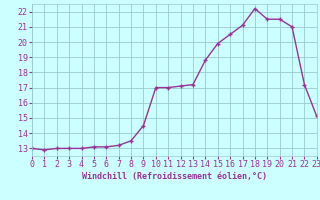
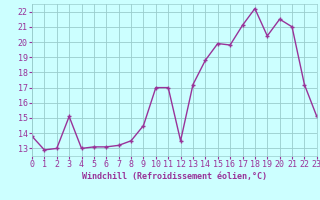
0: 13.0 -> 13.8
3: 13.0 -> 15.1
12: 17.1 -> 13.5
16: 20.5 -> 19.8
19: 21.5 -> 20.4
